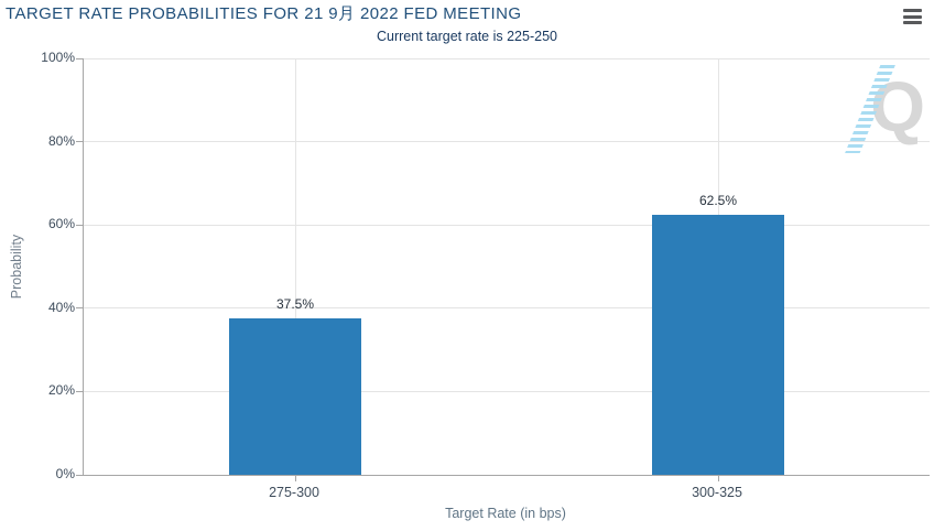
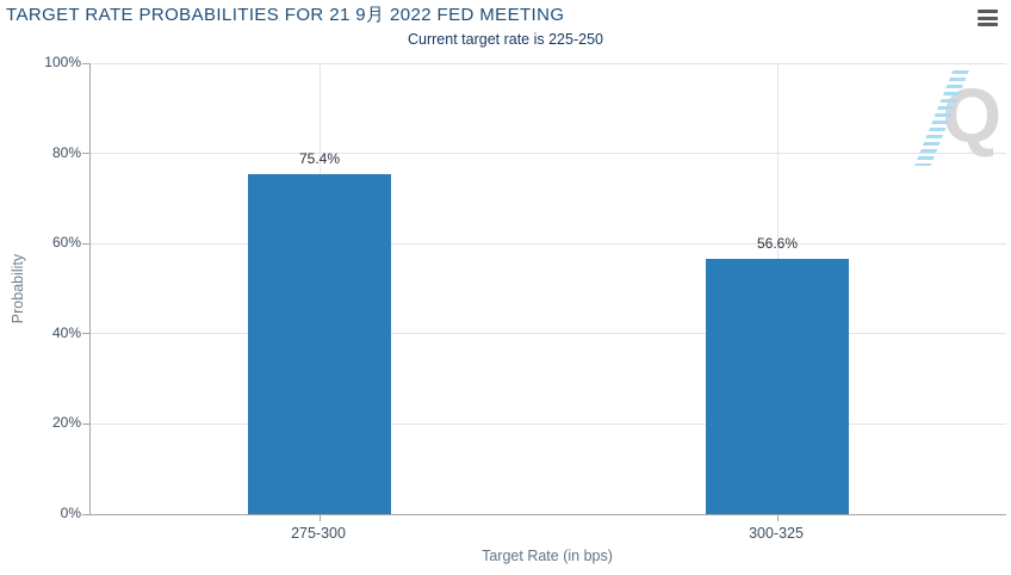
275-300: 37.5% -> 75.4%
300-325: 62.5% -> 56.6%
